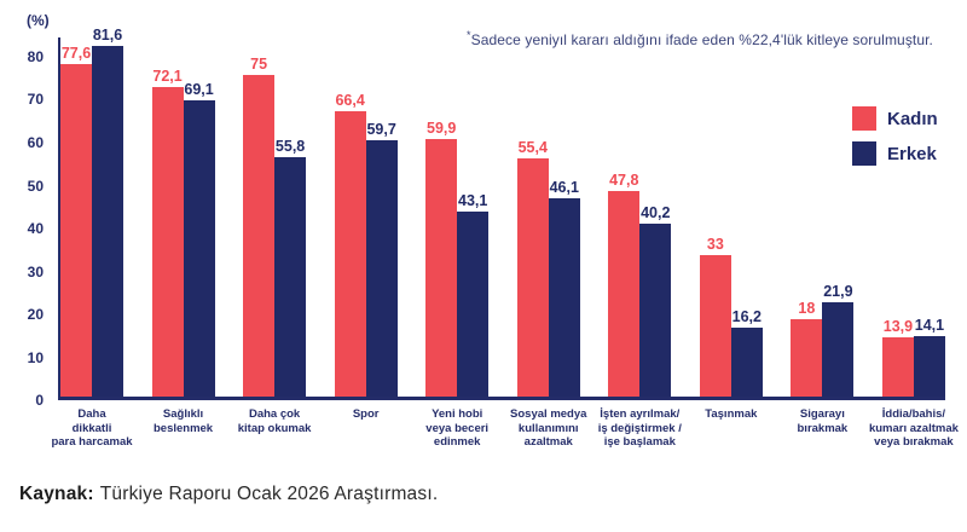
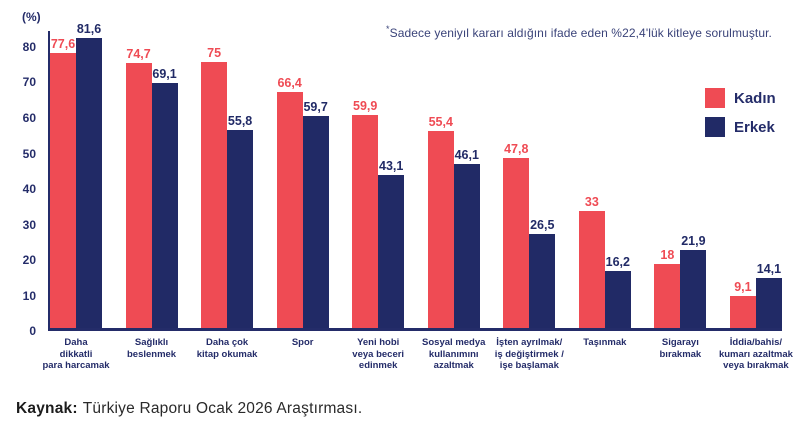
Kadın/Sağlıklı beslenmek: 72,1 -> 74,7
Erkek/İşten ayrılmak/ iş değiştirmek / işe başlamak: 40,2 -> 26,5
Kadın/İddia/bahis/ kumarı azaltmak veya bırakmak: 13,9 -> 9,1
